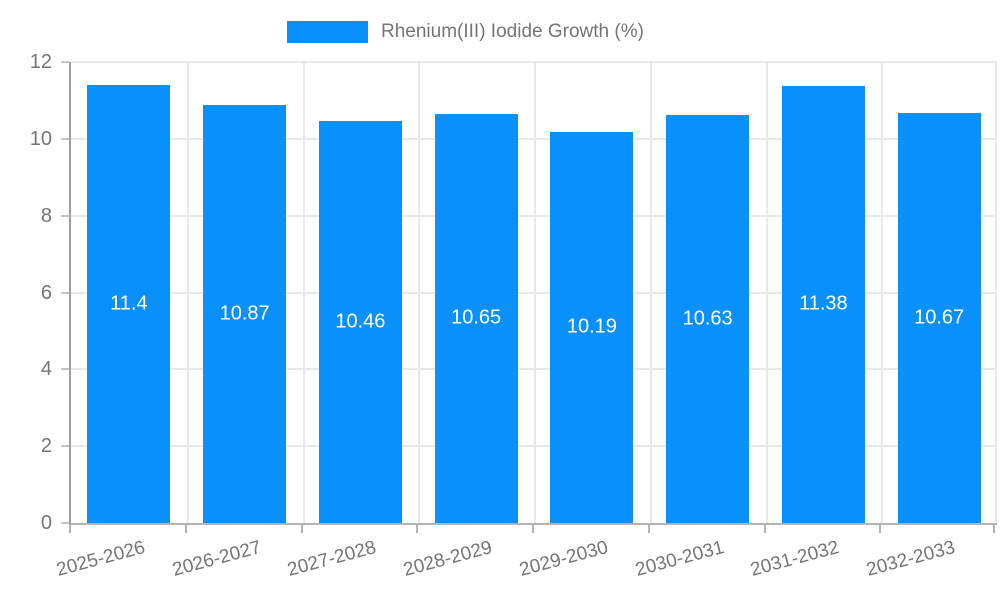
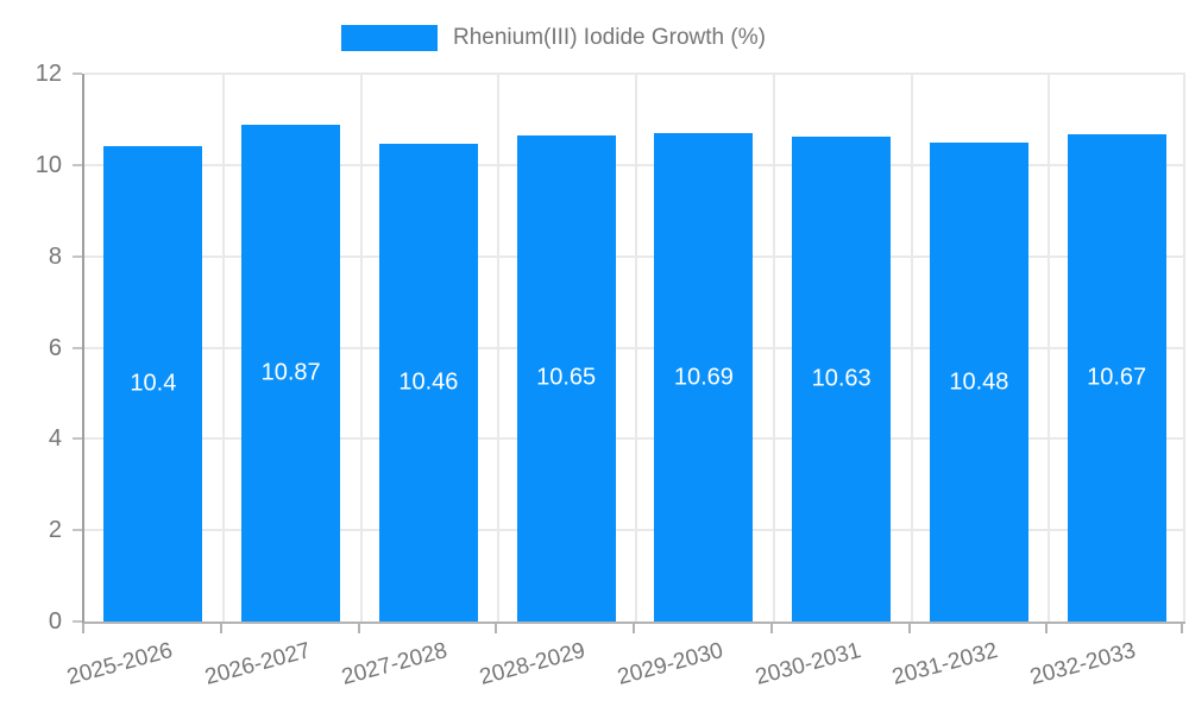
2025-2026: 11.4 -> 10.4
2029-2030: 10.19 -> 10.69
2031-2032: 11.38 -> 10.48
